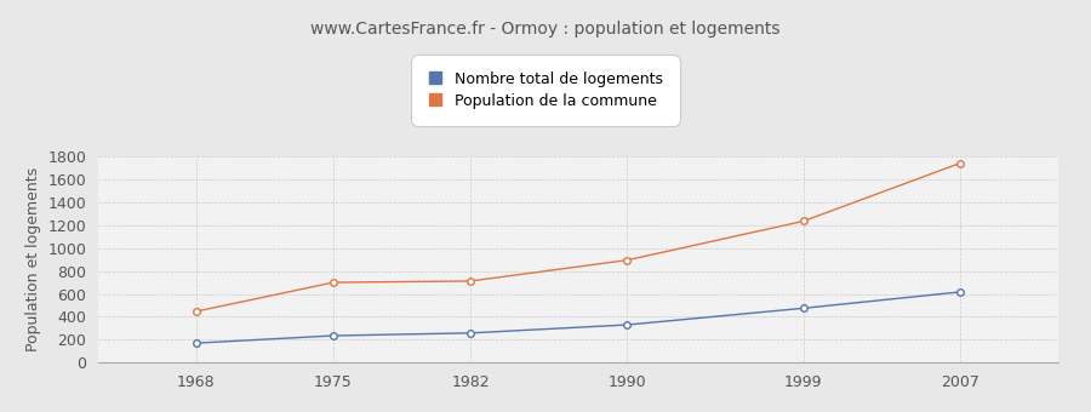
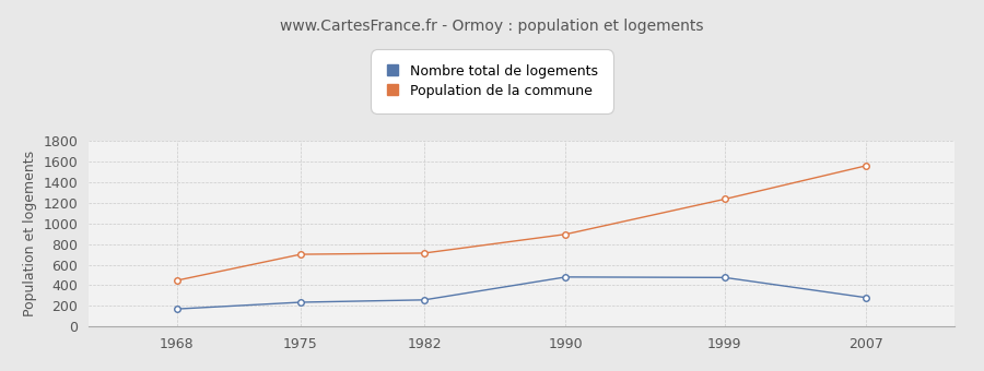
Nombre total de logements/1990: 330 -> 480
Nombre total de logements/2007: 620 -> 280
Population de la commune/2007: 1740 -> 1560
